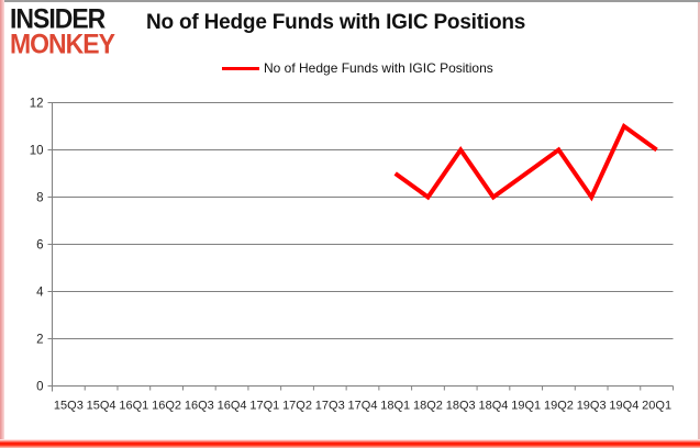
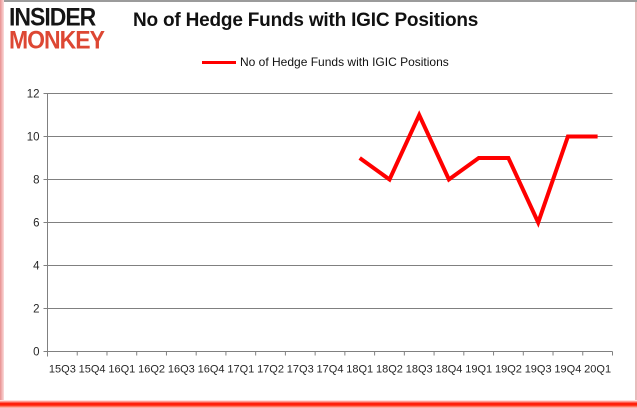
18Q3: 10 -> 11
19Q2: 10 -> 9
19Q3: 8 -> 6
19Q4: 11 -> 10
